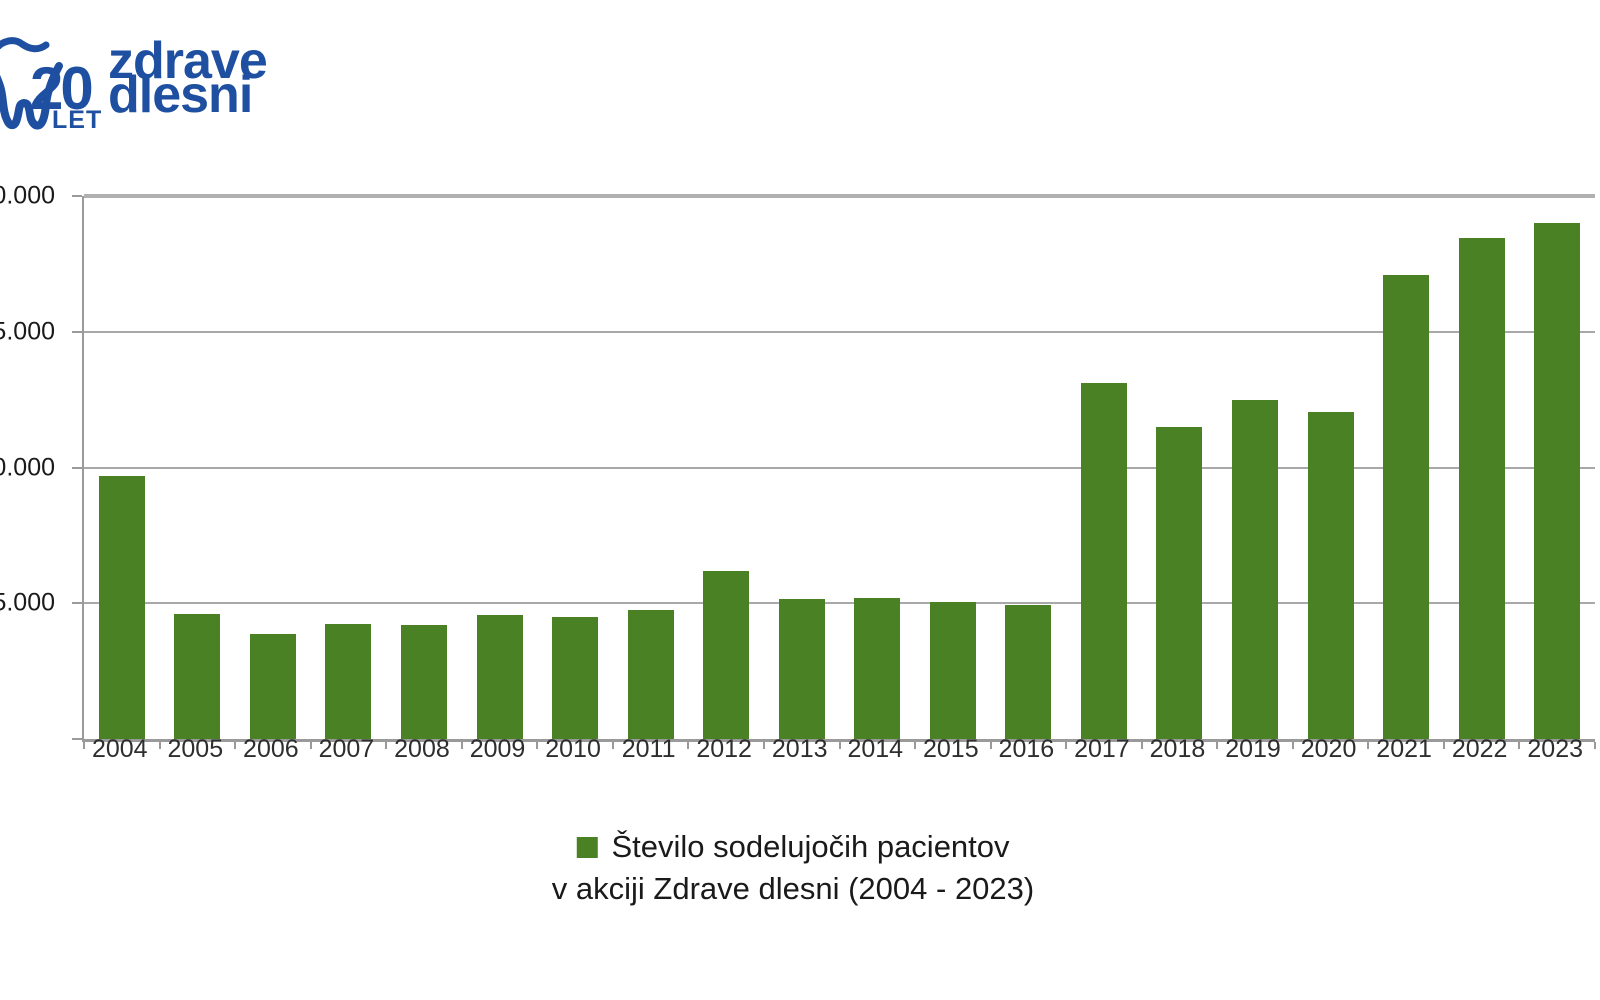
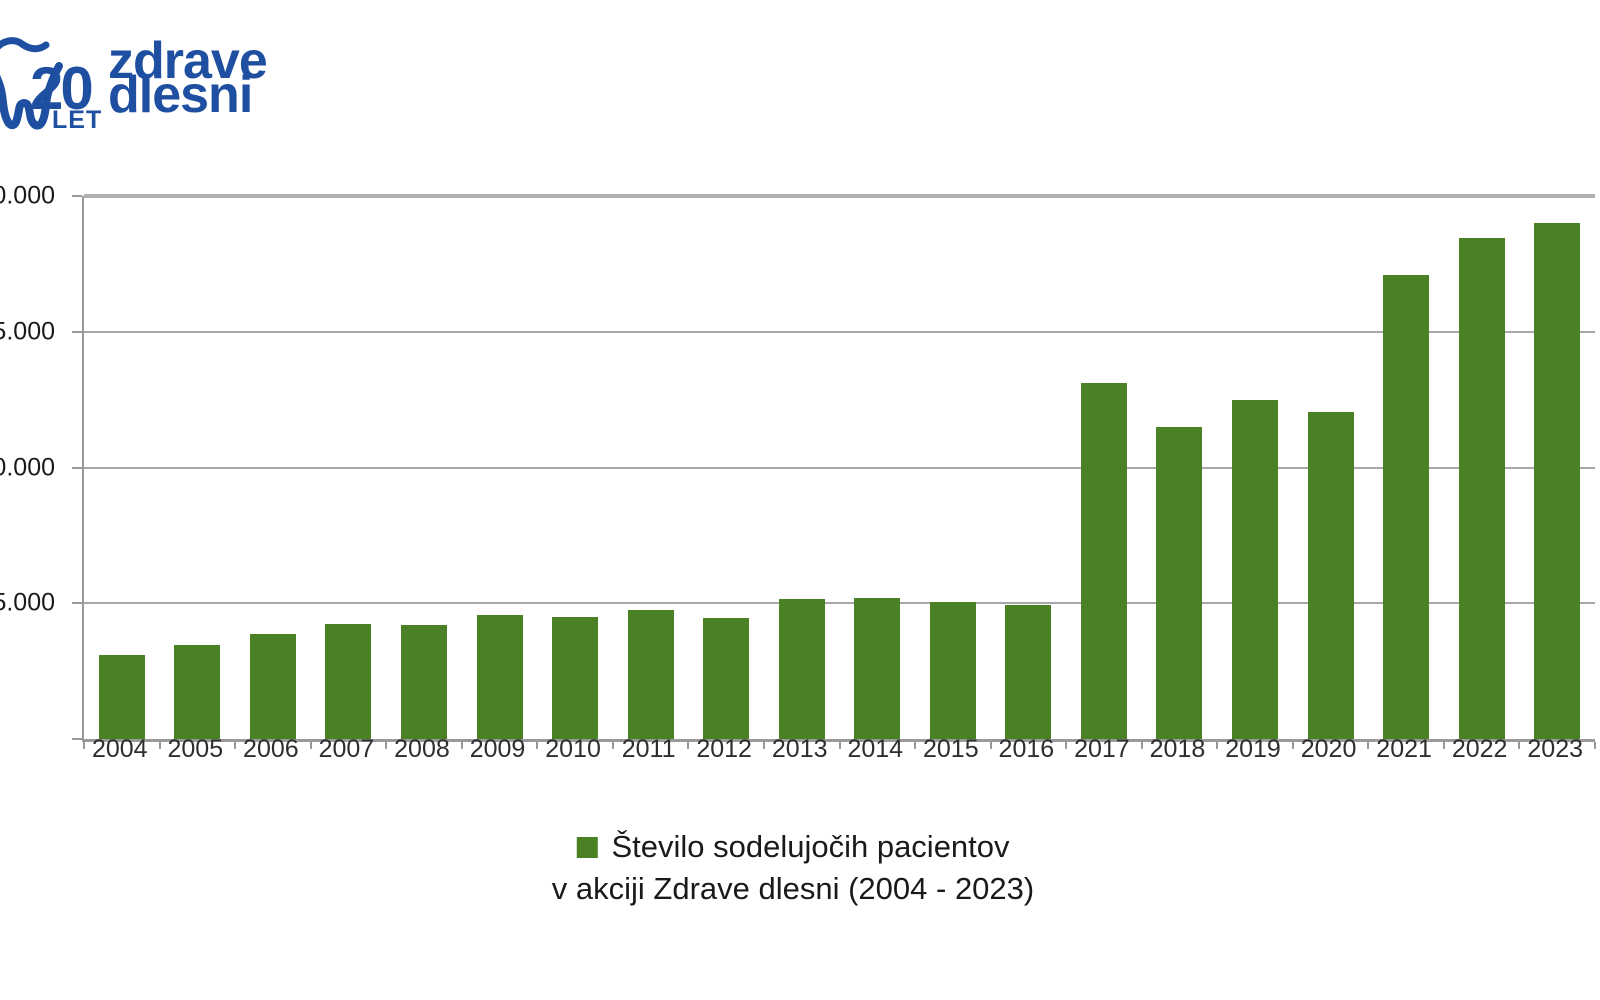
2004: 9700 -> 3100
2005: 4600 -> 3400
2012: 6200 -> 4400
